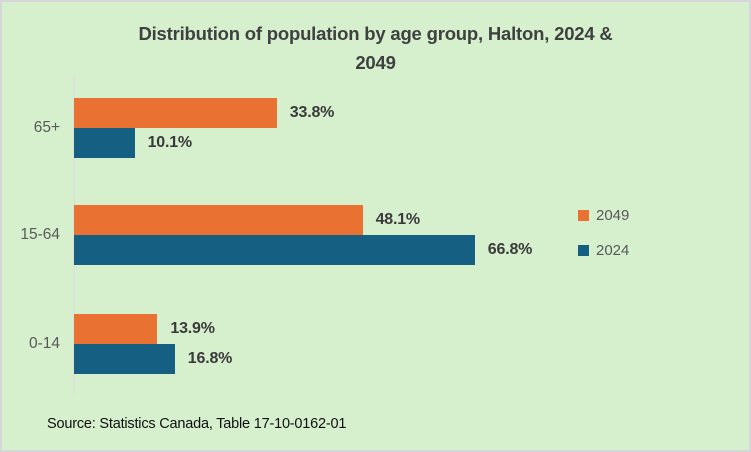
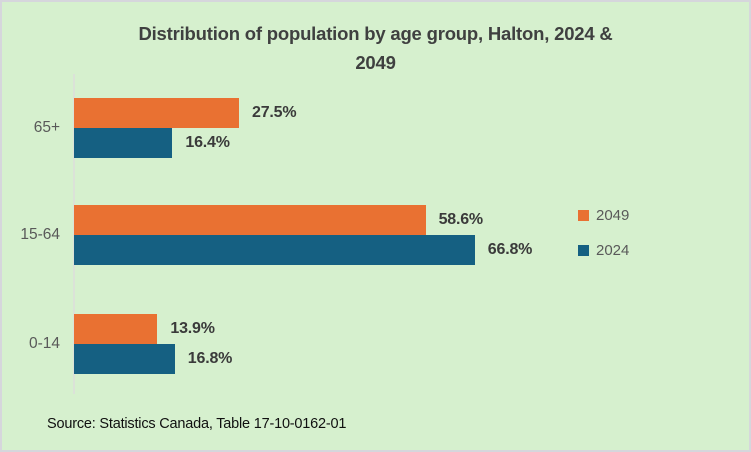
2049/65+: 33.8% -> 27.5%
2024/65+: 10.1% -> 16.4%
2049/15-64: 48.1% -> 58.6%
